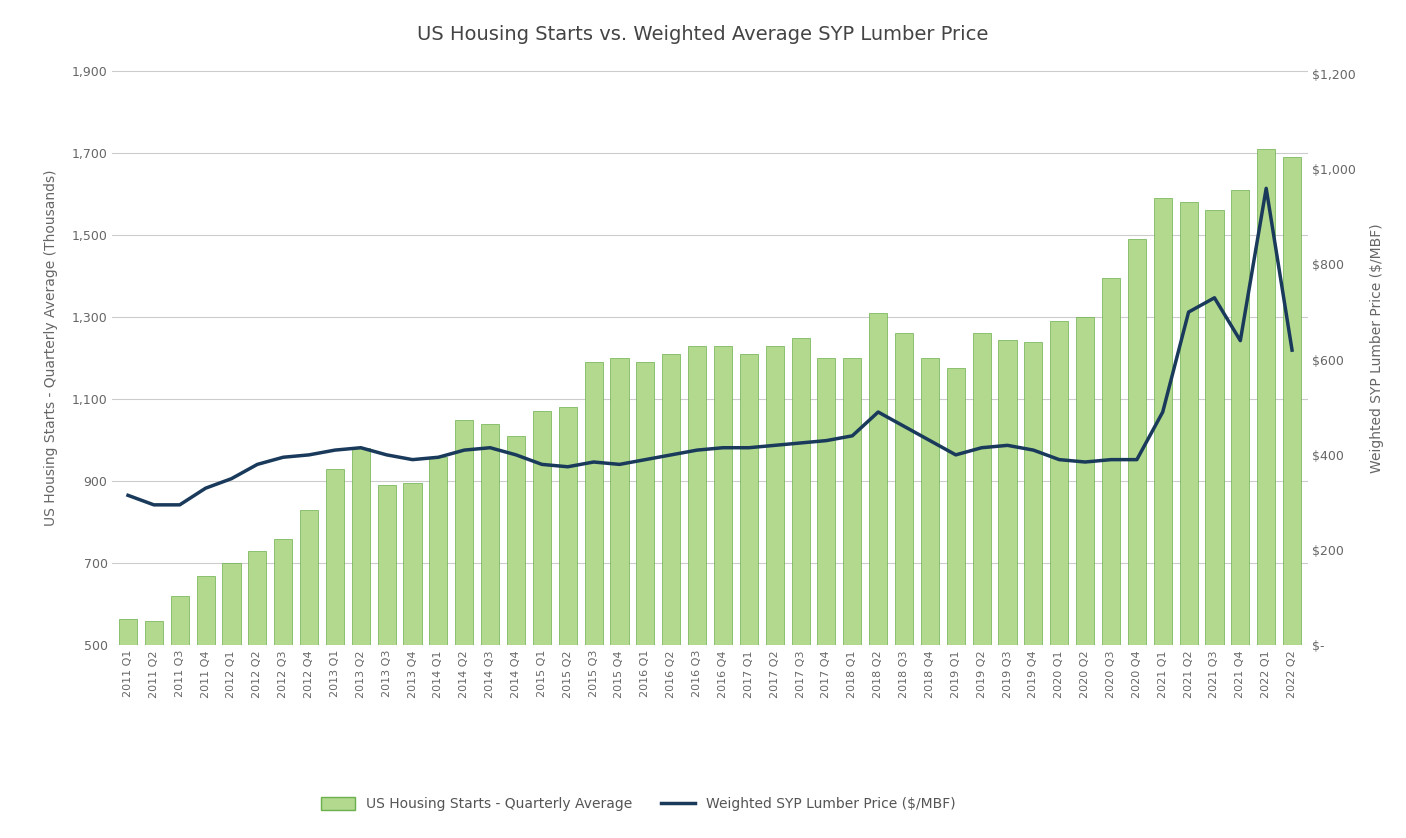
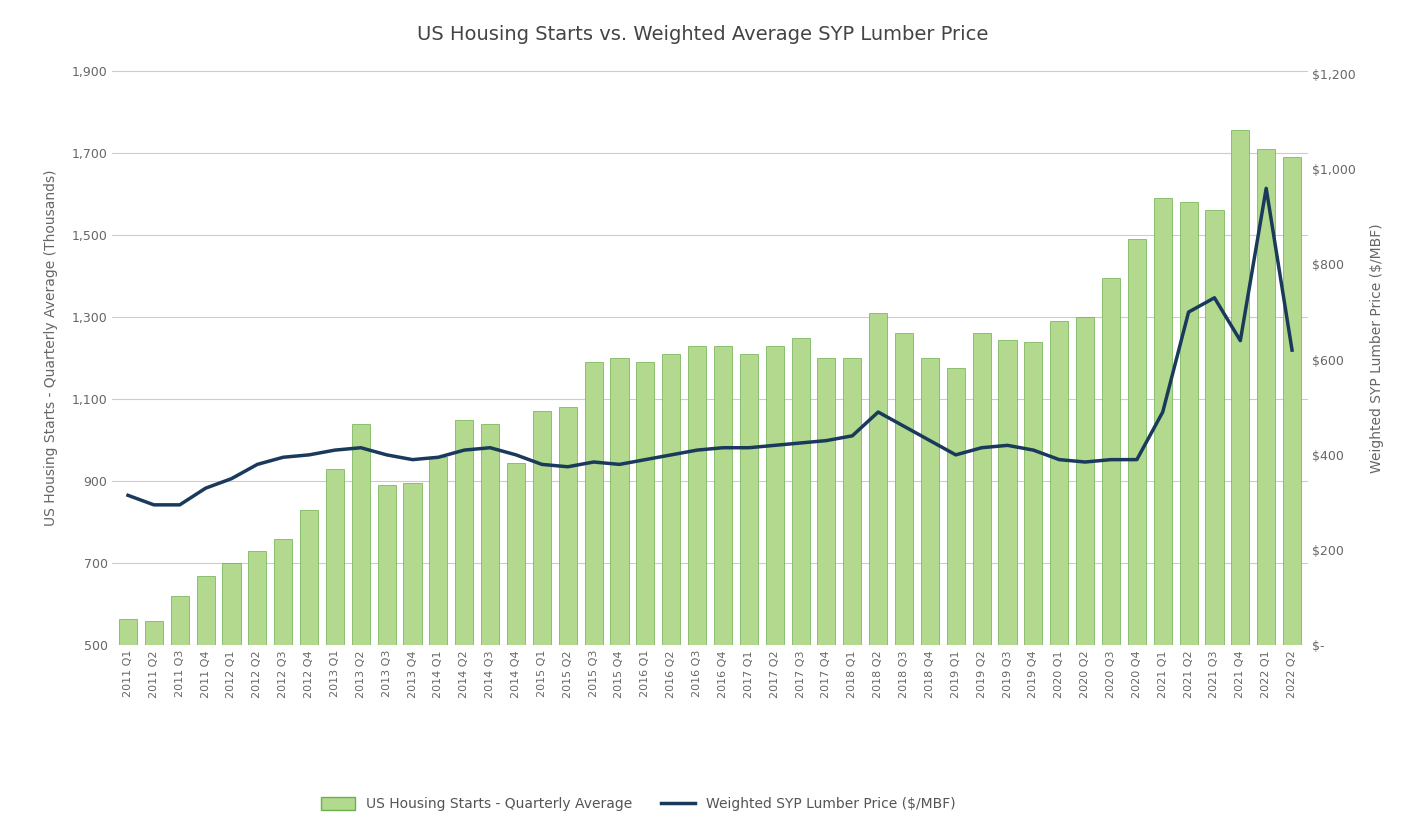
US Housing Starts - Quarterly Average/2013 Q2: 980 -> 1,040
US Housing Starts - Quarterly Average/2014 Q4: 1,010 -> 945
US Housing Starts - Quarterly Average/2021 Q4: 1,610 -> 1,755
